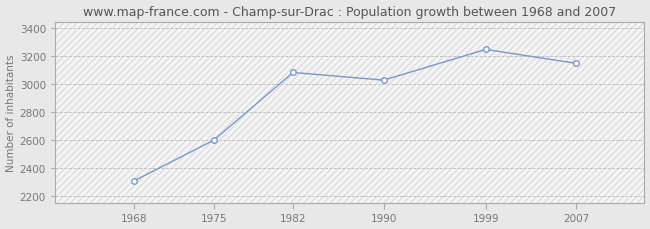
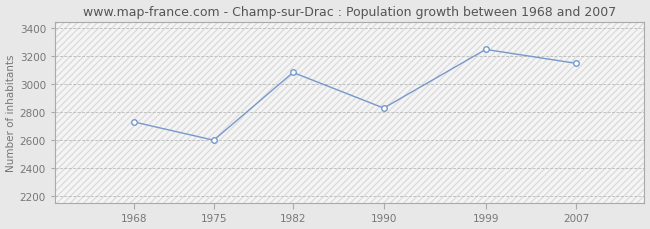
1968: 2310 -> 2730
1990: 3030 -> 2830
